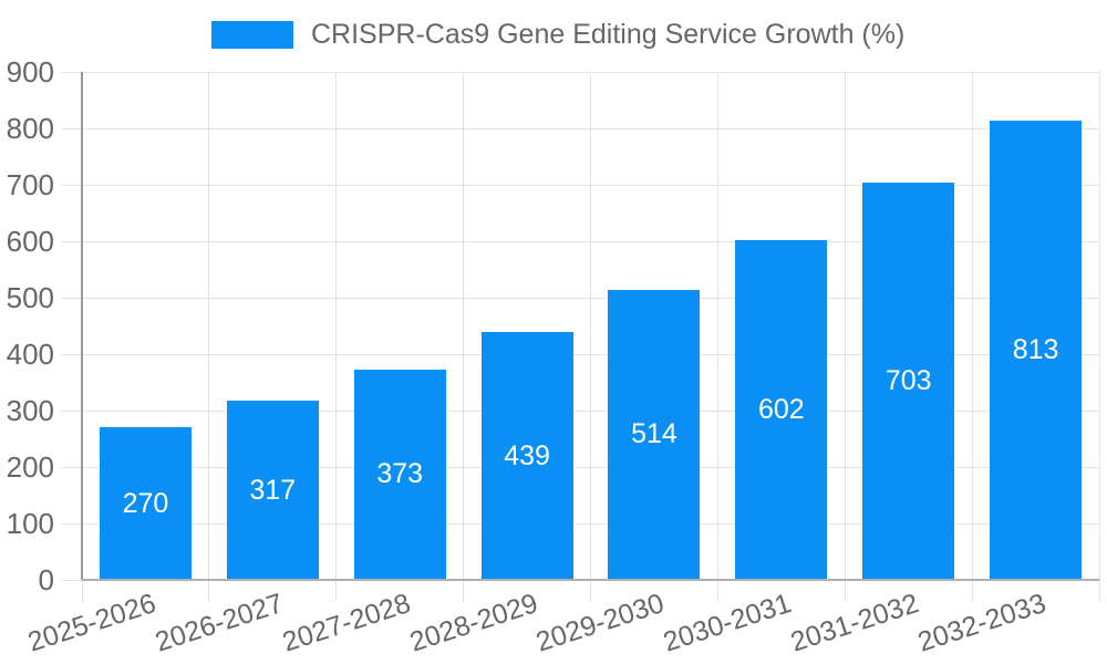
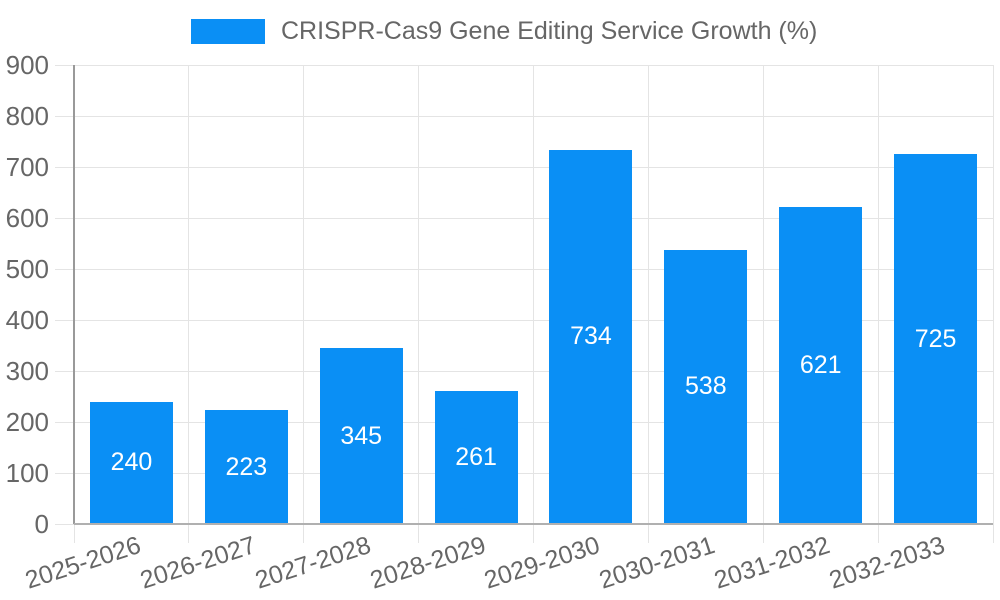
2025-2026: 270 -> 240
2026-2027: 317 -> 223
2027-2028: 373 -> 345
2028-2029: 439 -> 261
2029-2030: 514 -> 734
2030-2031: 602 -> 538
2031-2032: 703 -> 621
2032-2033: 813 -> 725
